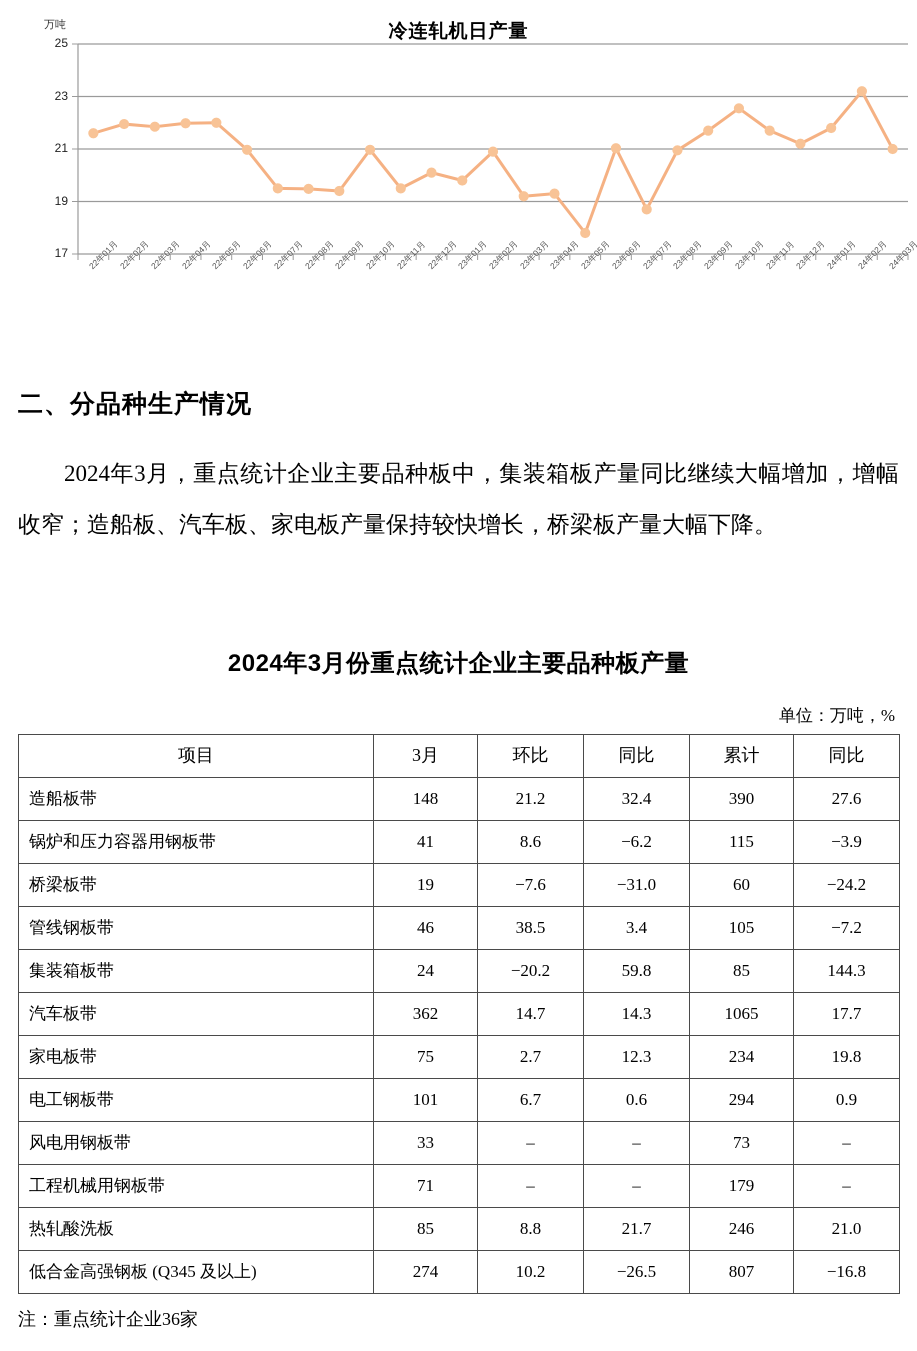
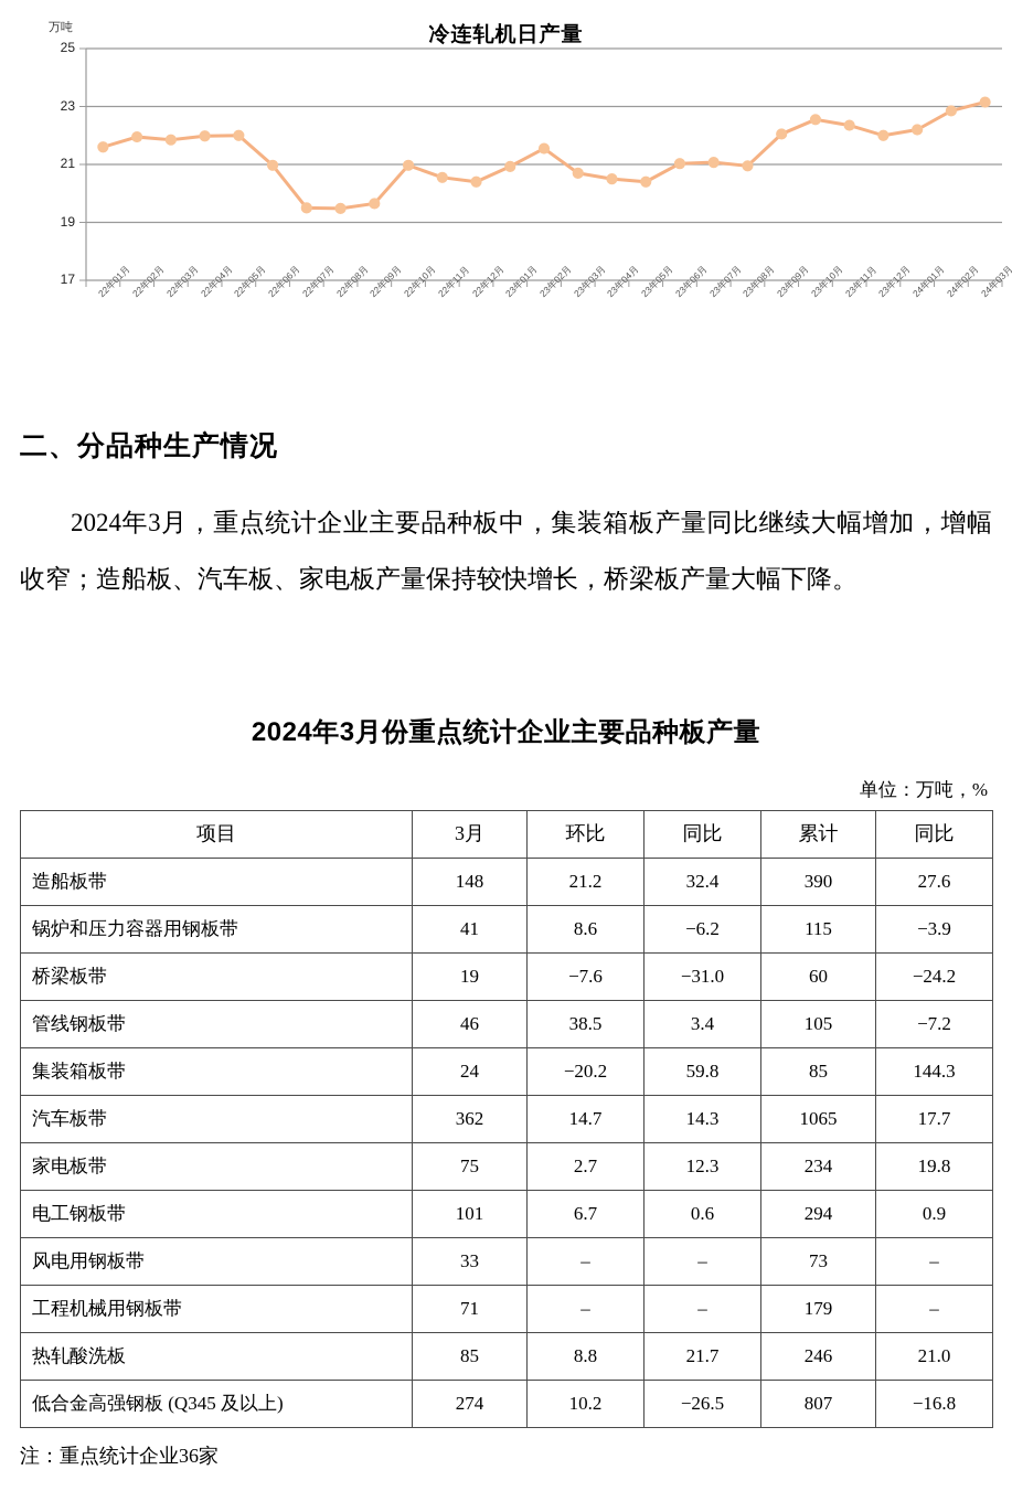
22年09月: 19.4 -> 19.6
22年11月: 19.5 -> 20.6
22年12月: 20.1 -> 20.4
23年01月: 19.8 -> 20.9
23年02月: 20.9 -> 21.6
23年03月: 19.2 -> 20.7
23年04月: 19.3 -> 20.5
23年05月: 17.8 -> 20.4
23年07月: 18.7 -> 21.1
23年09月: 21.7 -> 22.1
23年11月: 21.7 -> 22.4
23年12月: 21.2 -> 22.0
24年01月: 21.8 -> 22.2
24年02月: 23.2 -> 22.9
24年03月: 21.0 -> 23.1
